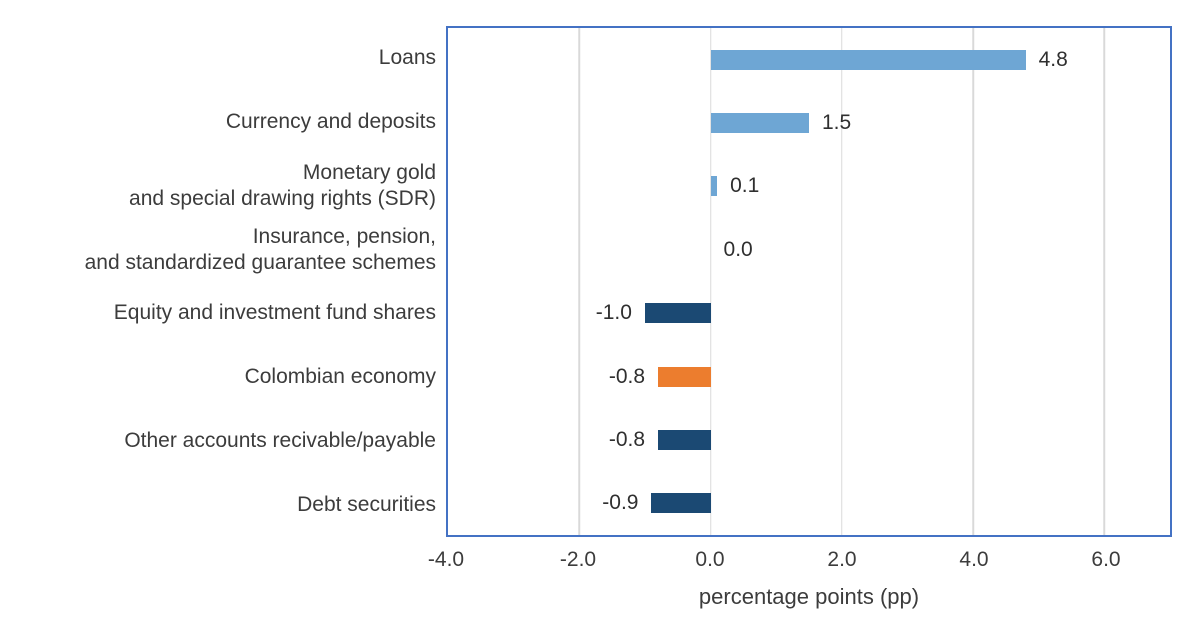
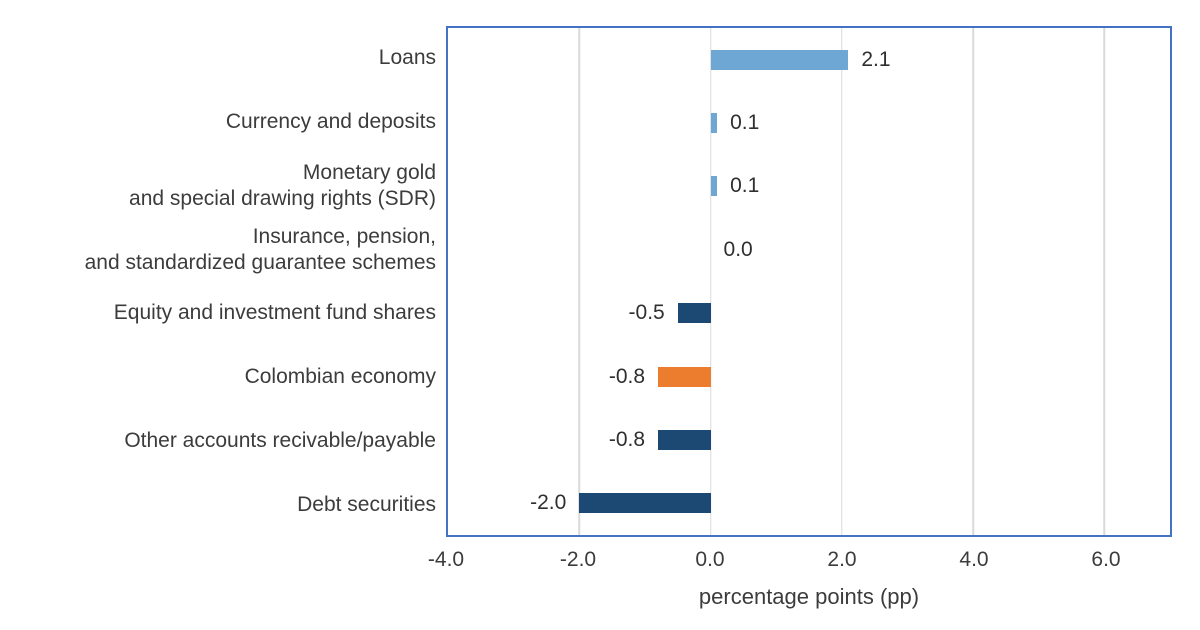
Loans: 4.8 -> 2.1
Currency and deposits: 1.5 -> 0.1
Equity and investment fund shares: -1.0 -> -0.5
Debt securities: -0.9 -> -2.0
